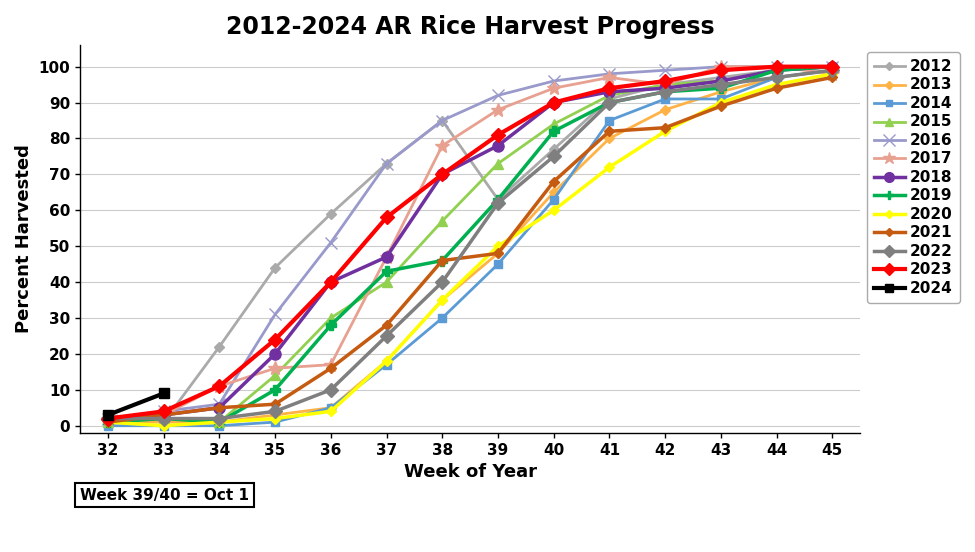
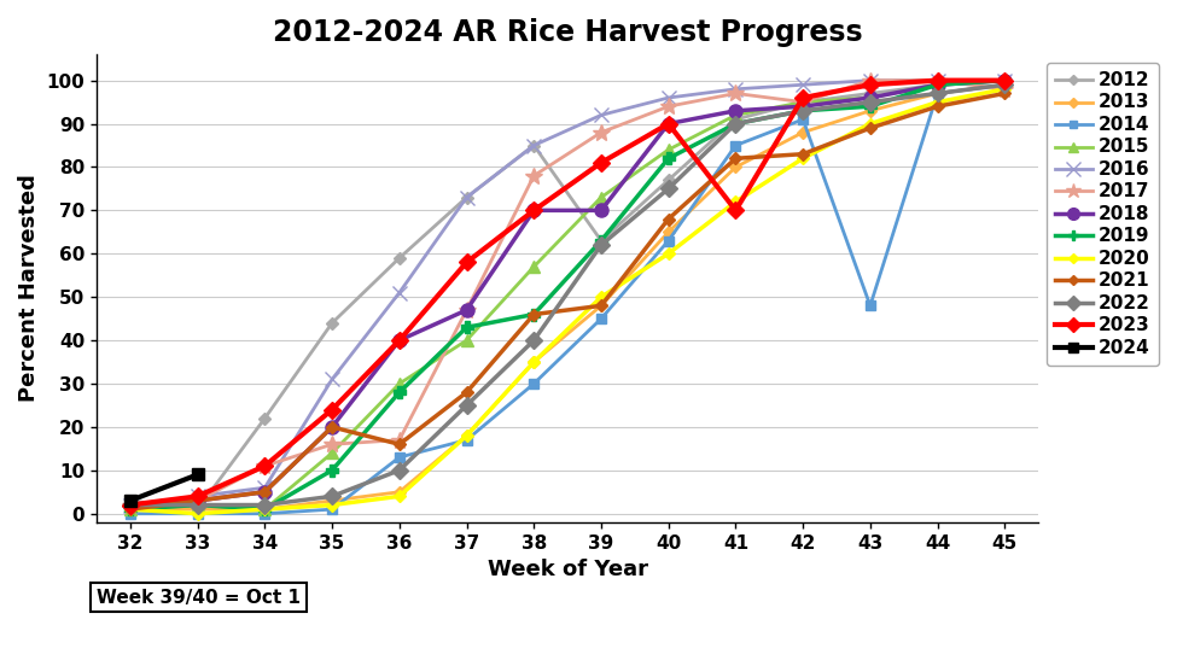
2021/35: 6 -> 20
2014/36: 5 -> 13
2018/39: 78 -> 70
2023/41: 94 -> 70
2014/43: 91 -> 48
